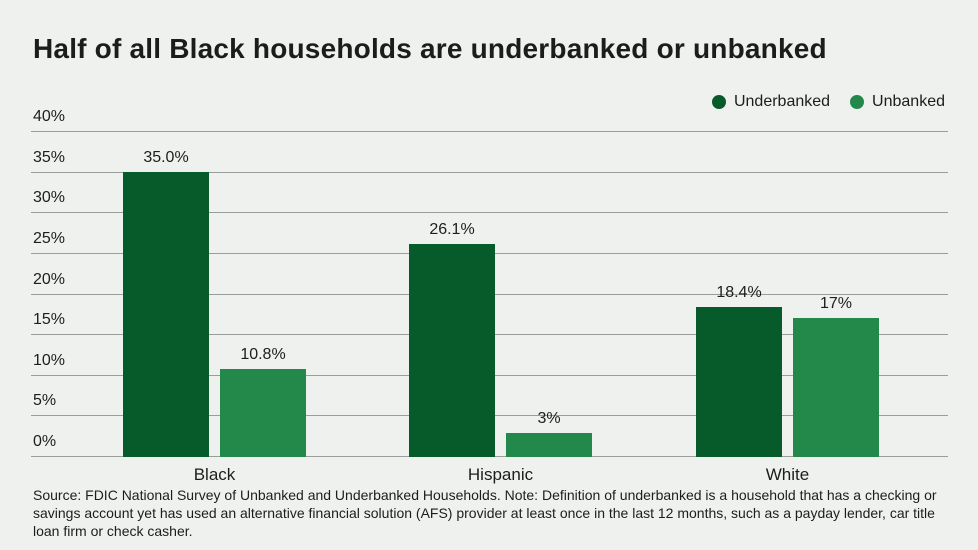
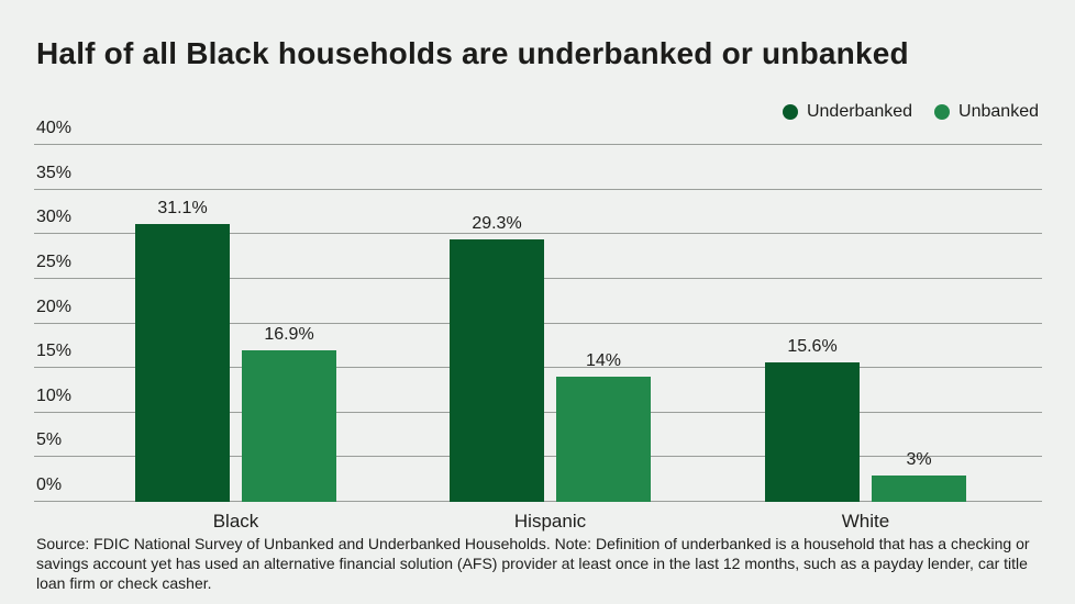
Underbanked/Black: 35.0% -> 31.1%
Unbanked/Black: 10.8% -> 16.9%
Underbanked/Hispanic: 26.1% -> 29.3%
Unbanked/Hispanic: 3% -> 14%
Underbanked/White: 18.4% -> 15.6%
Unbanked/White: 17% -> 3%
